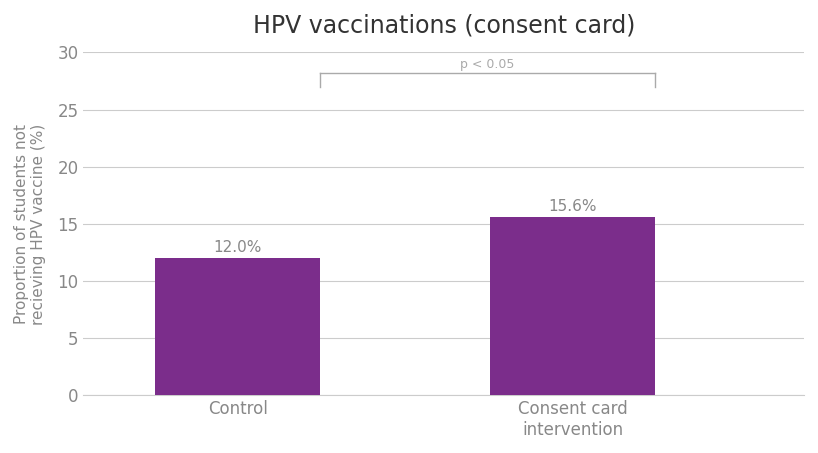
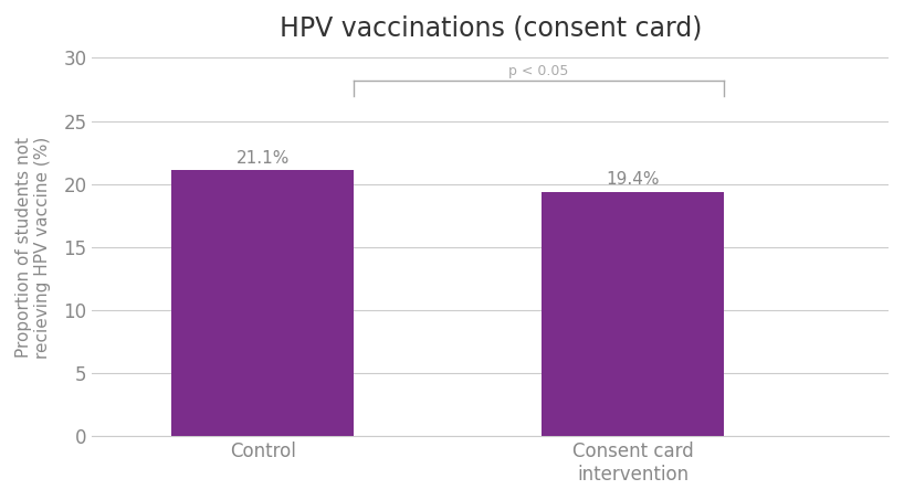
Control: 12.0% -> 21.1%
Consent card intervention: 15.6% -> 19.4%
